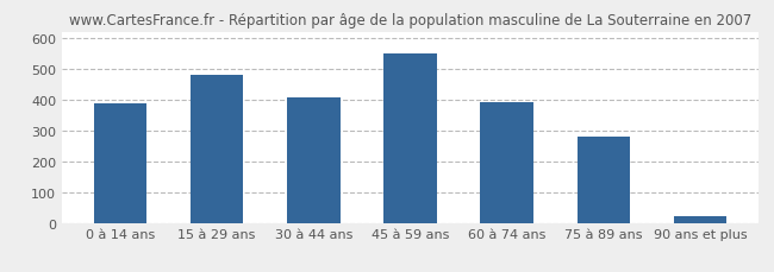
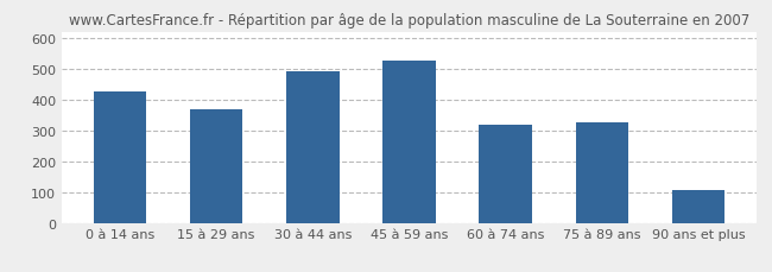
0 à 14 ans: 388 -> 425
15 à 29 ans: 480 -> 370
30 à 44 ans: 405 -> 490
45 à 59 ans: 550 -> 525
60 à 74 ans: 393 -> 320
75 à 89 ans: 281 -> 325
90 ans et plus: 20 -> 105
